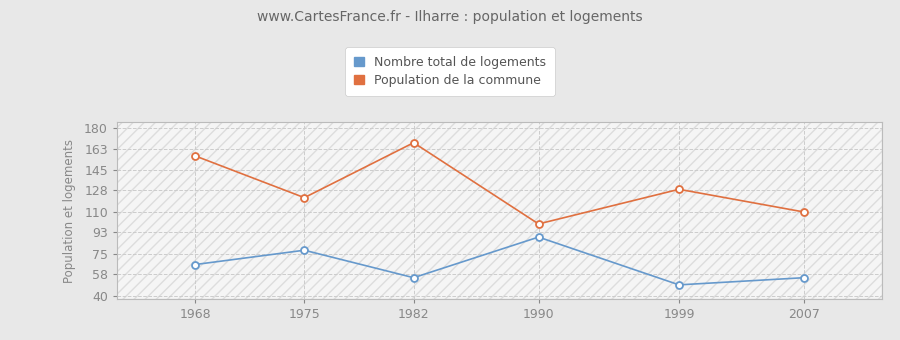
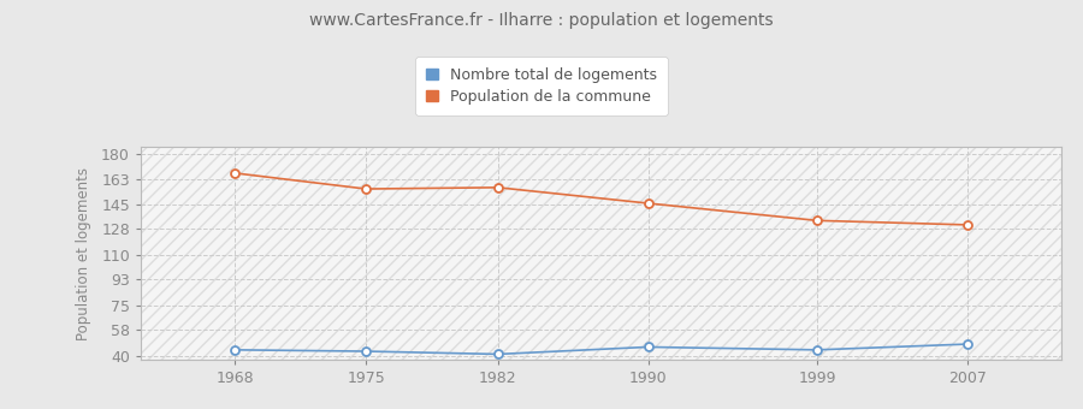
Nombre total de logements/1968: 66 -> 44
Population de la commune/1968: 157 -> 167
Nombre total de logements/1975: 78 -> 43
Population de la commune/1975: 122 -> 156
Nombre total de logements/1982: 55 -> 41
Population de la commune/1982: 168 -> 157
Nombre total de logements/1990: 89 -> 46
Population de la commune/1990: 100 -> 146
Nombre total de logements/1999: 49 -> 44
Population de la commune/1999: 129 -> 134
Nombre total de logements/2007: 55 -> 48
Population de la commune/2007: 110 -> 131
